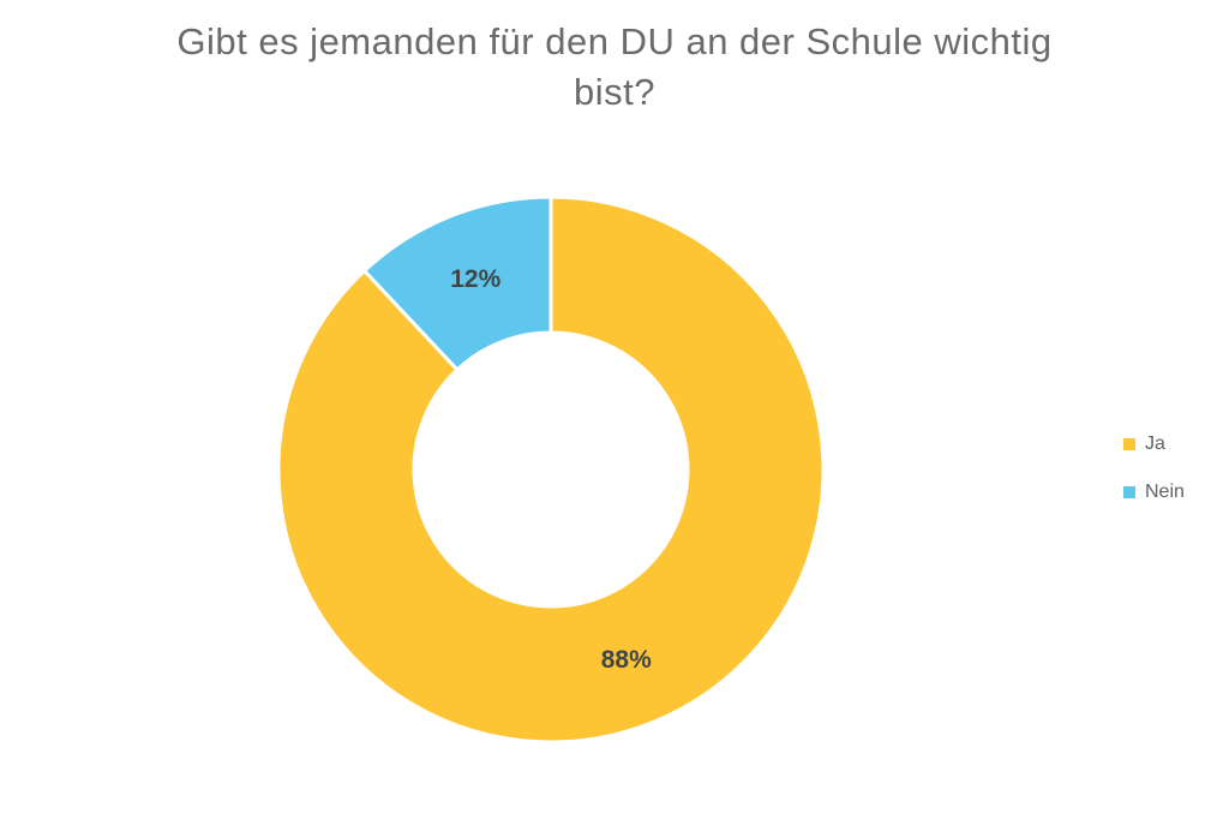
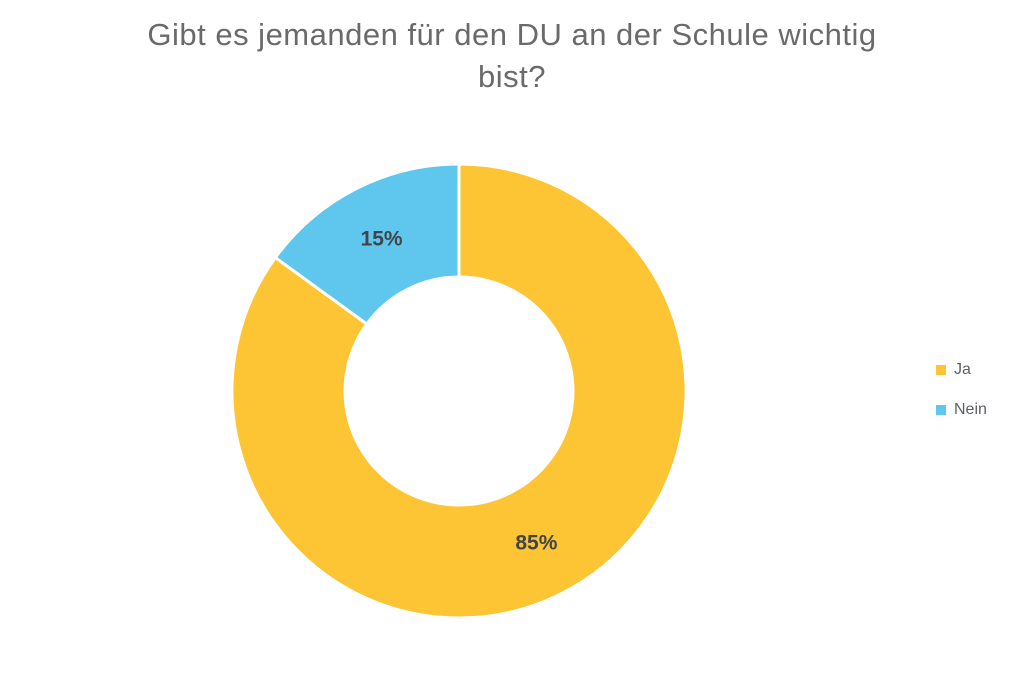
Ja: 88% -> 85%
Nein: 12% -> 15%
